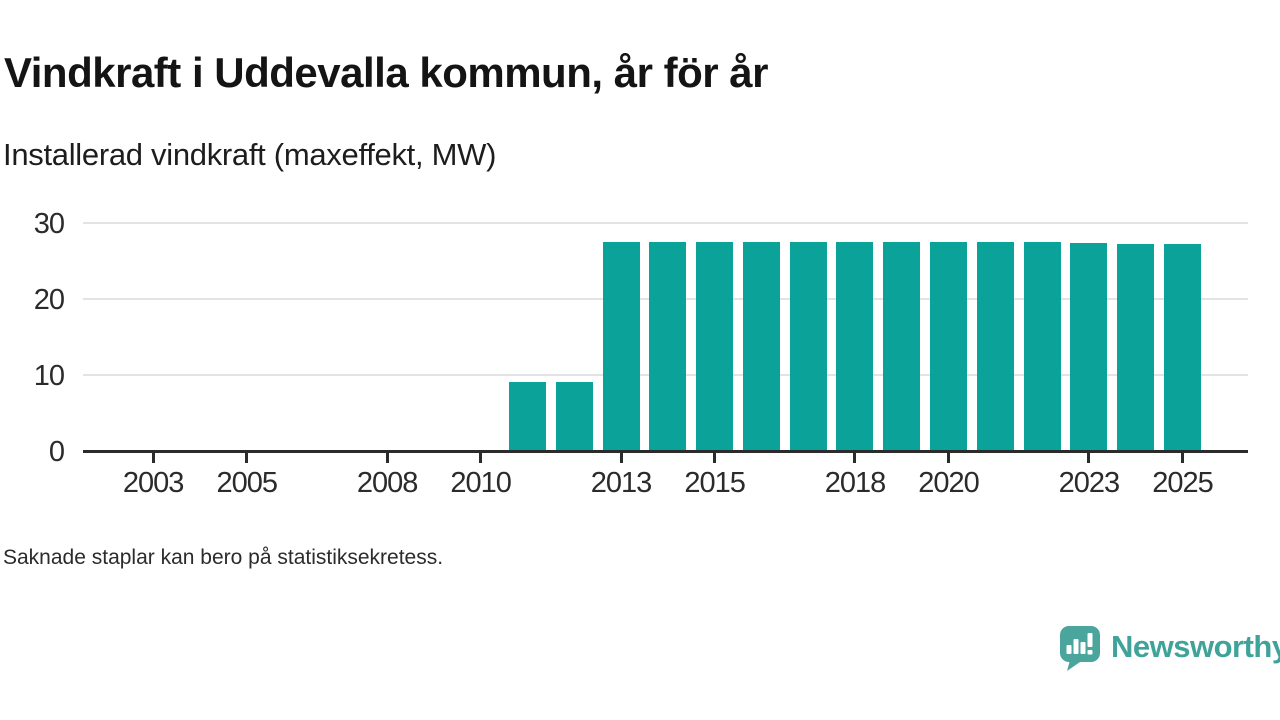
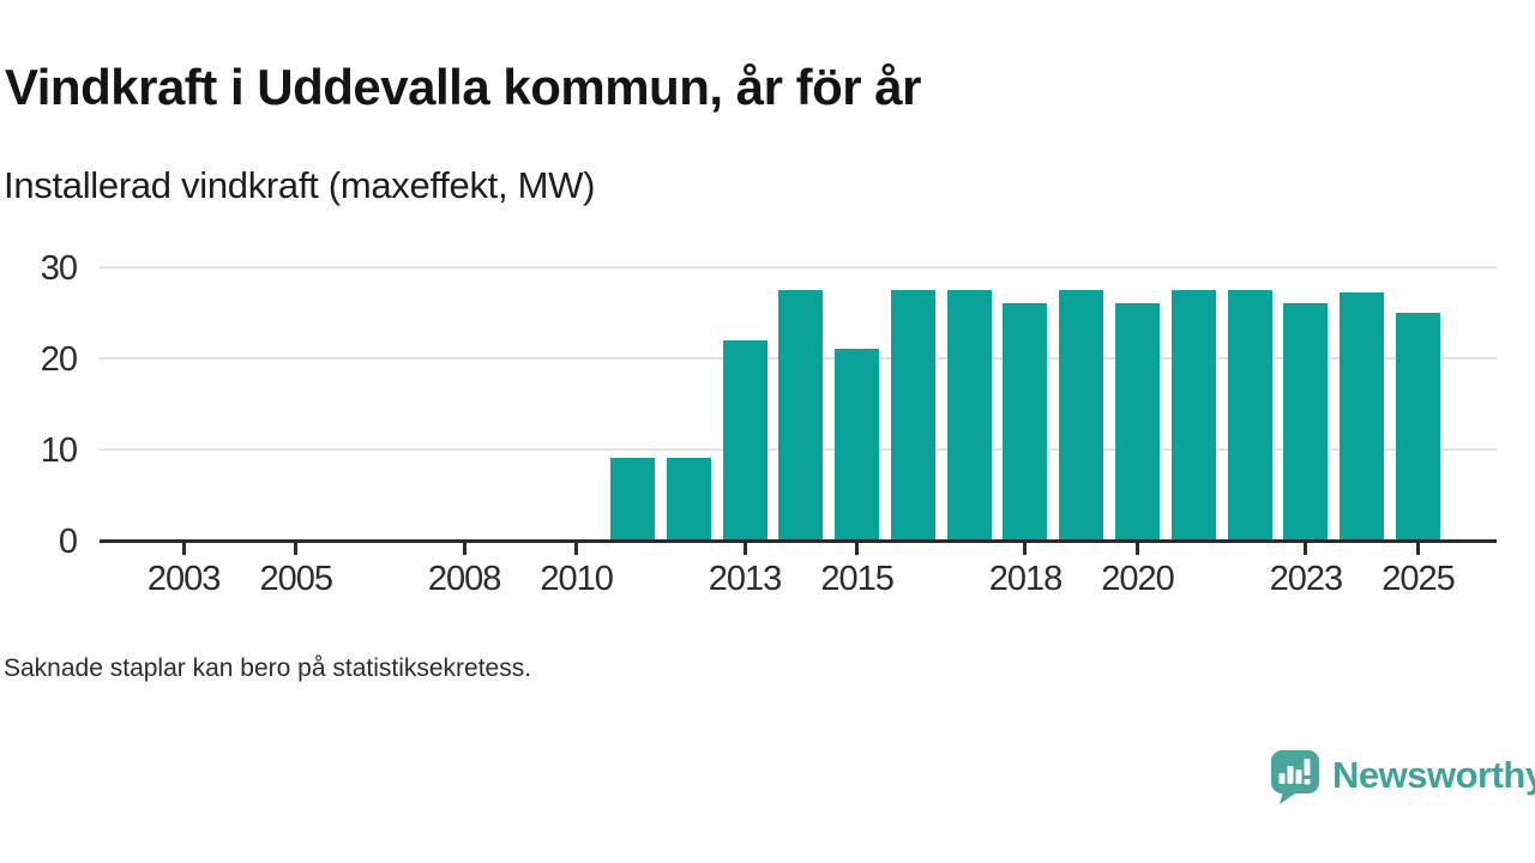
2013: 28 -> 22
2015: 28 -> 21
2018: 28 -> 26
2020: 28 -> 26
2023: 27 -> 26
2025: 27 -> 25
